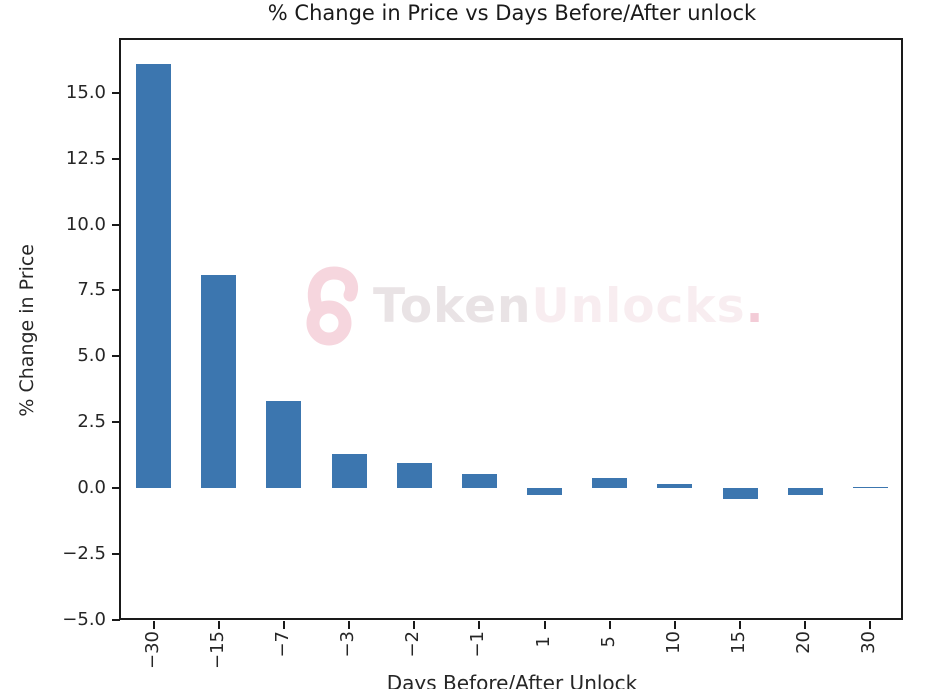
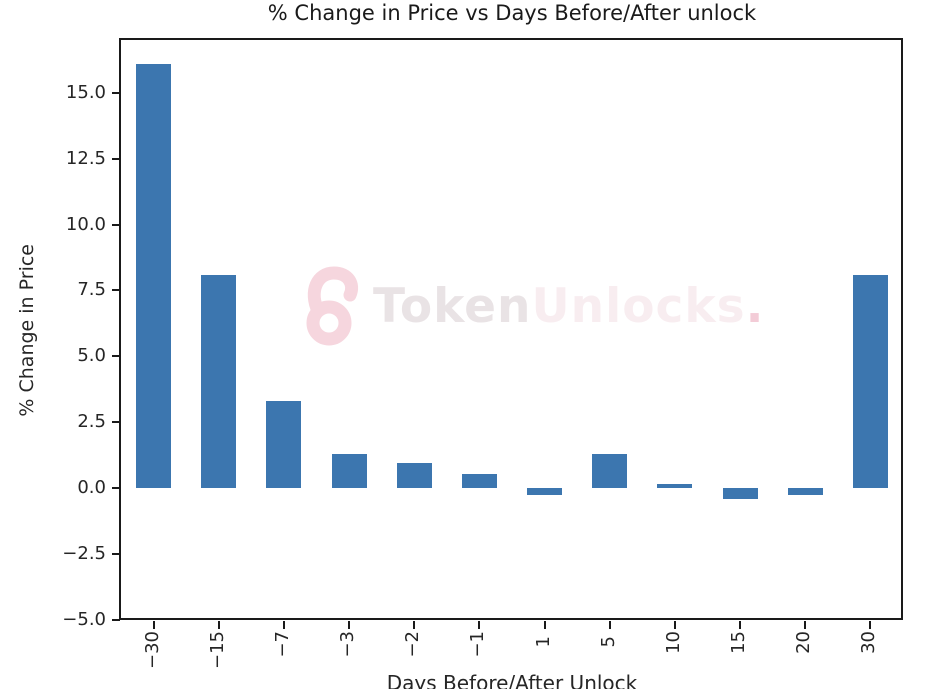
5: 0.4 -> 1.3
30: 0.1 -> 8.1
